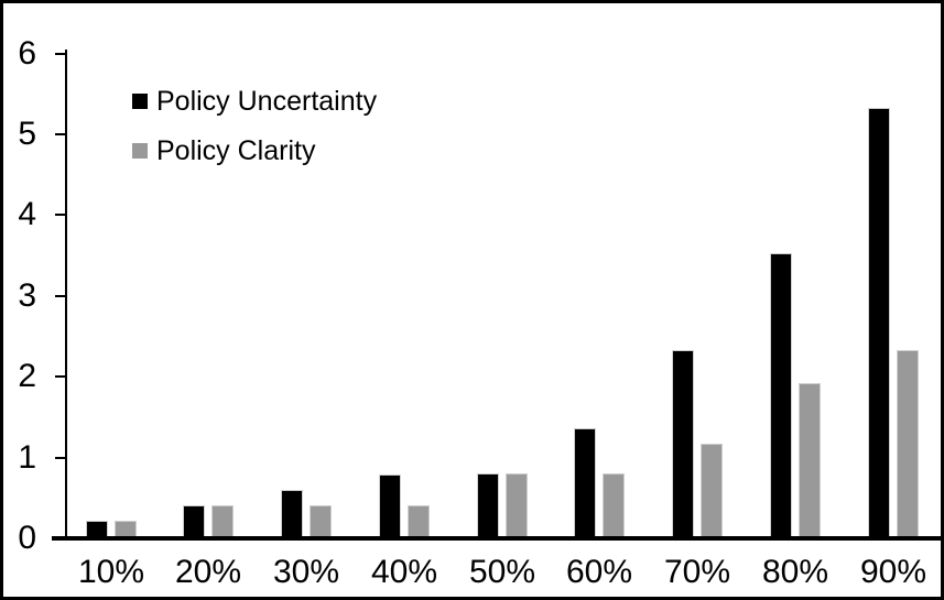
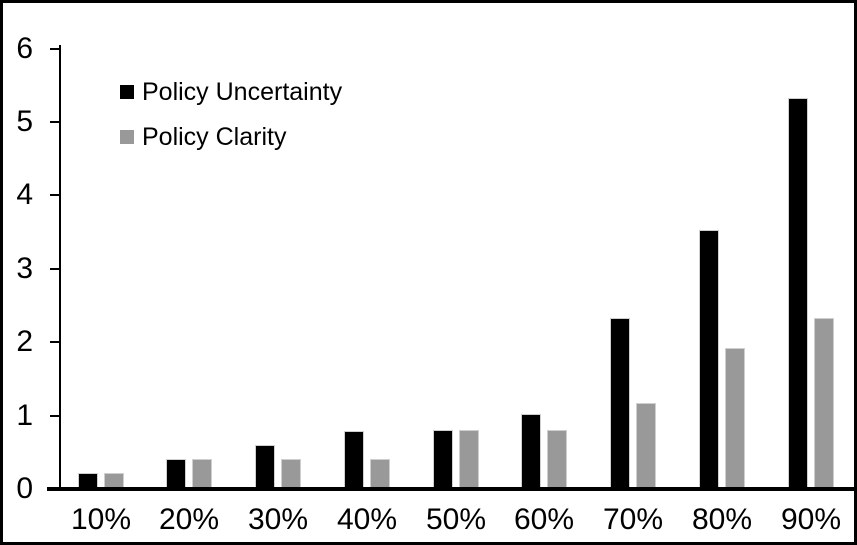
Policy Uncertainty/60%: 1.3 -> 1.0
